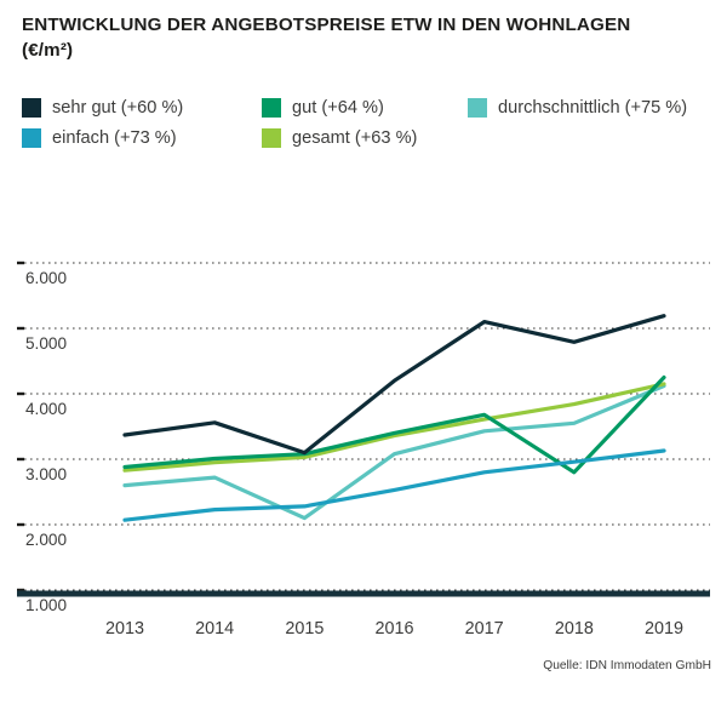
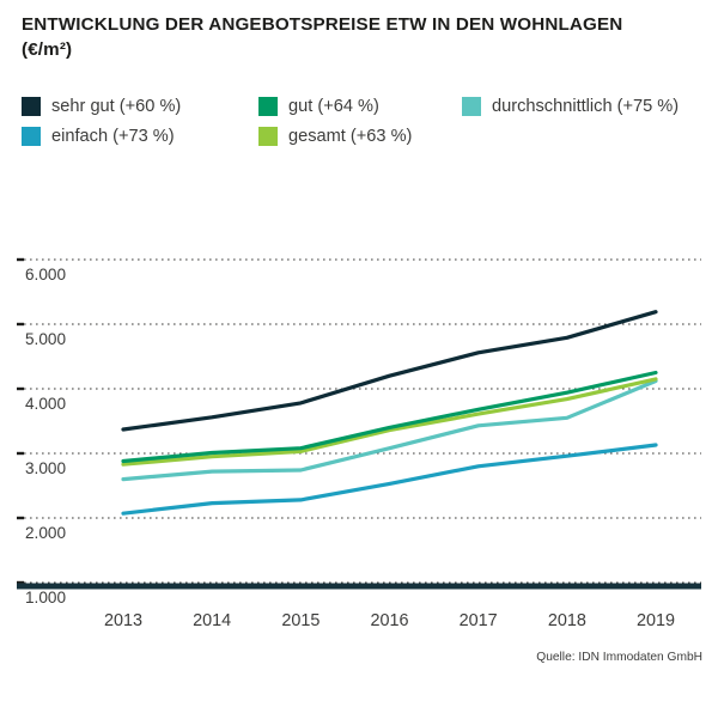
sehr gut (+60 %)/2015: 3100 -> 3800
durchschnittlich (+75 %)/2015: 2100 -> 2700
sehr gut (+60 %)/2017: 5100 -> 4600
gut (+64 %)/2018: 2800 -> 3900
